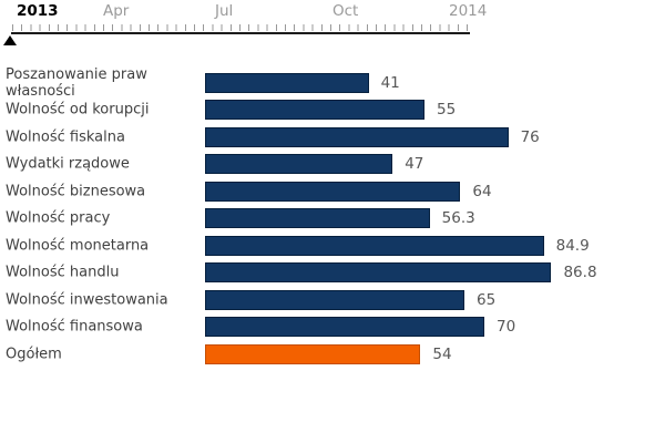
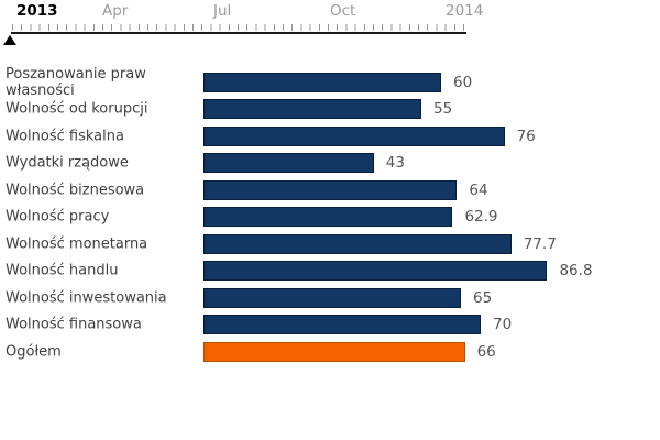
Poszanowanie praw własności: 41 -> 60
Wydatki rządowe: 47 -> 43
Wolność pracy: 56.3 -> 62.9
Wolność monetarna: 84.9 -> 77.7
Ogółem: 54 -> 66
